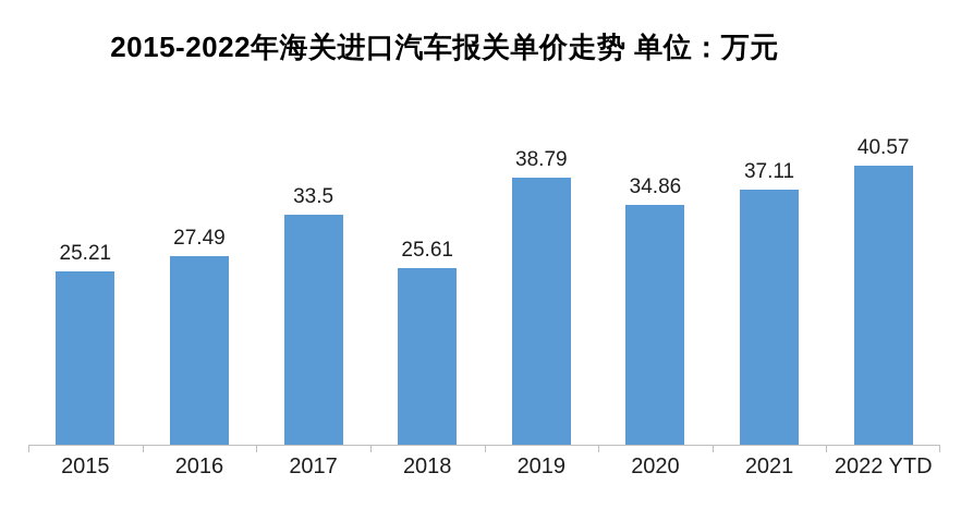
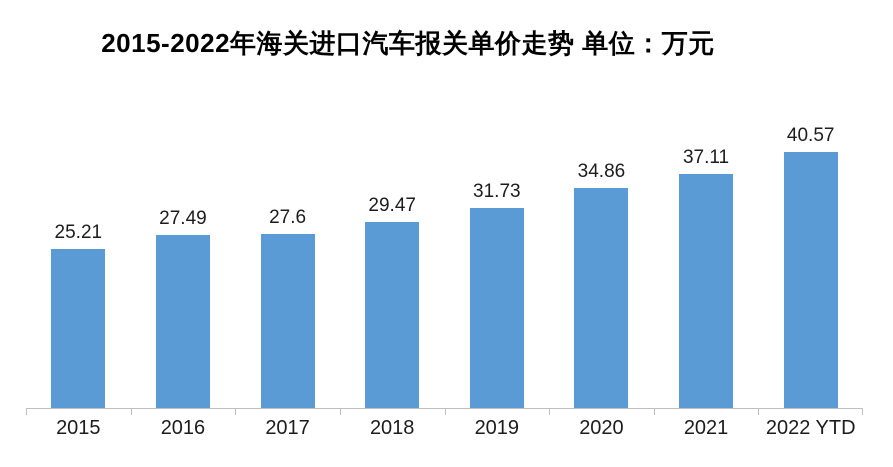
2017: 33.5 -> 27.6
2018: 25.61 -> 29.47
2019: 38.79 -> 31.73
